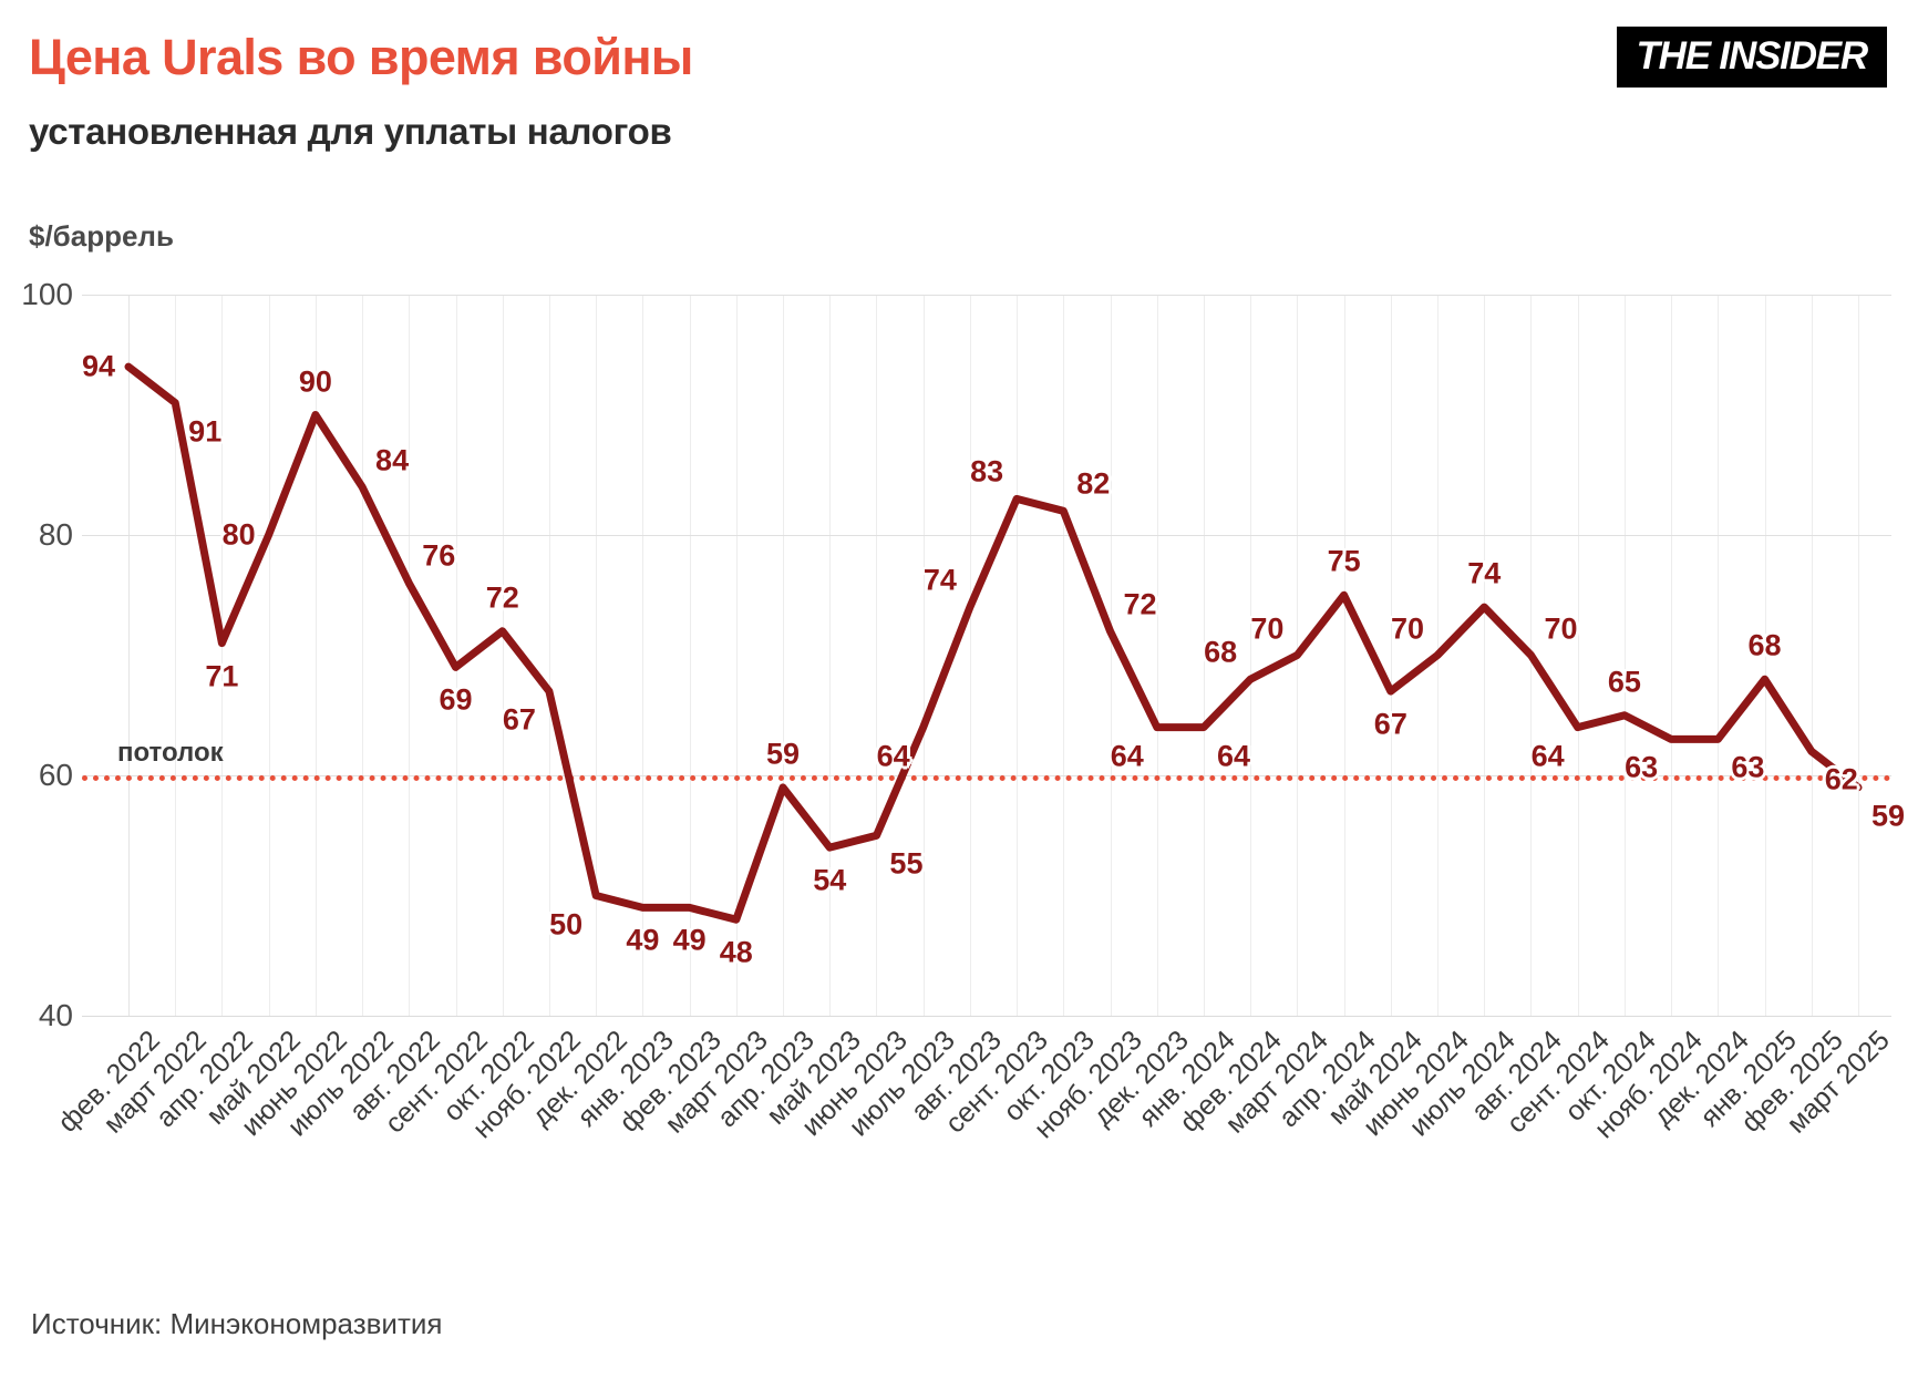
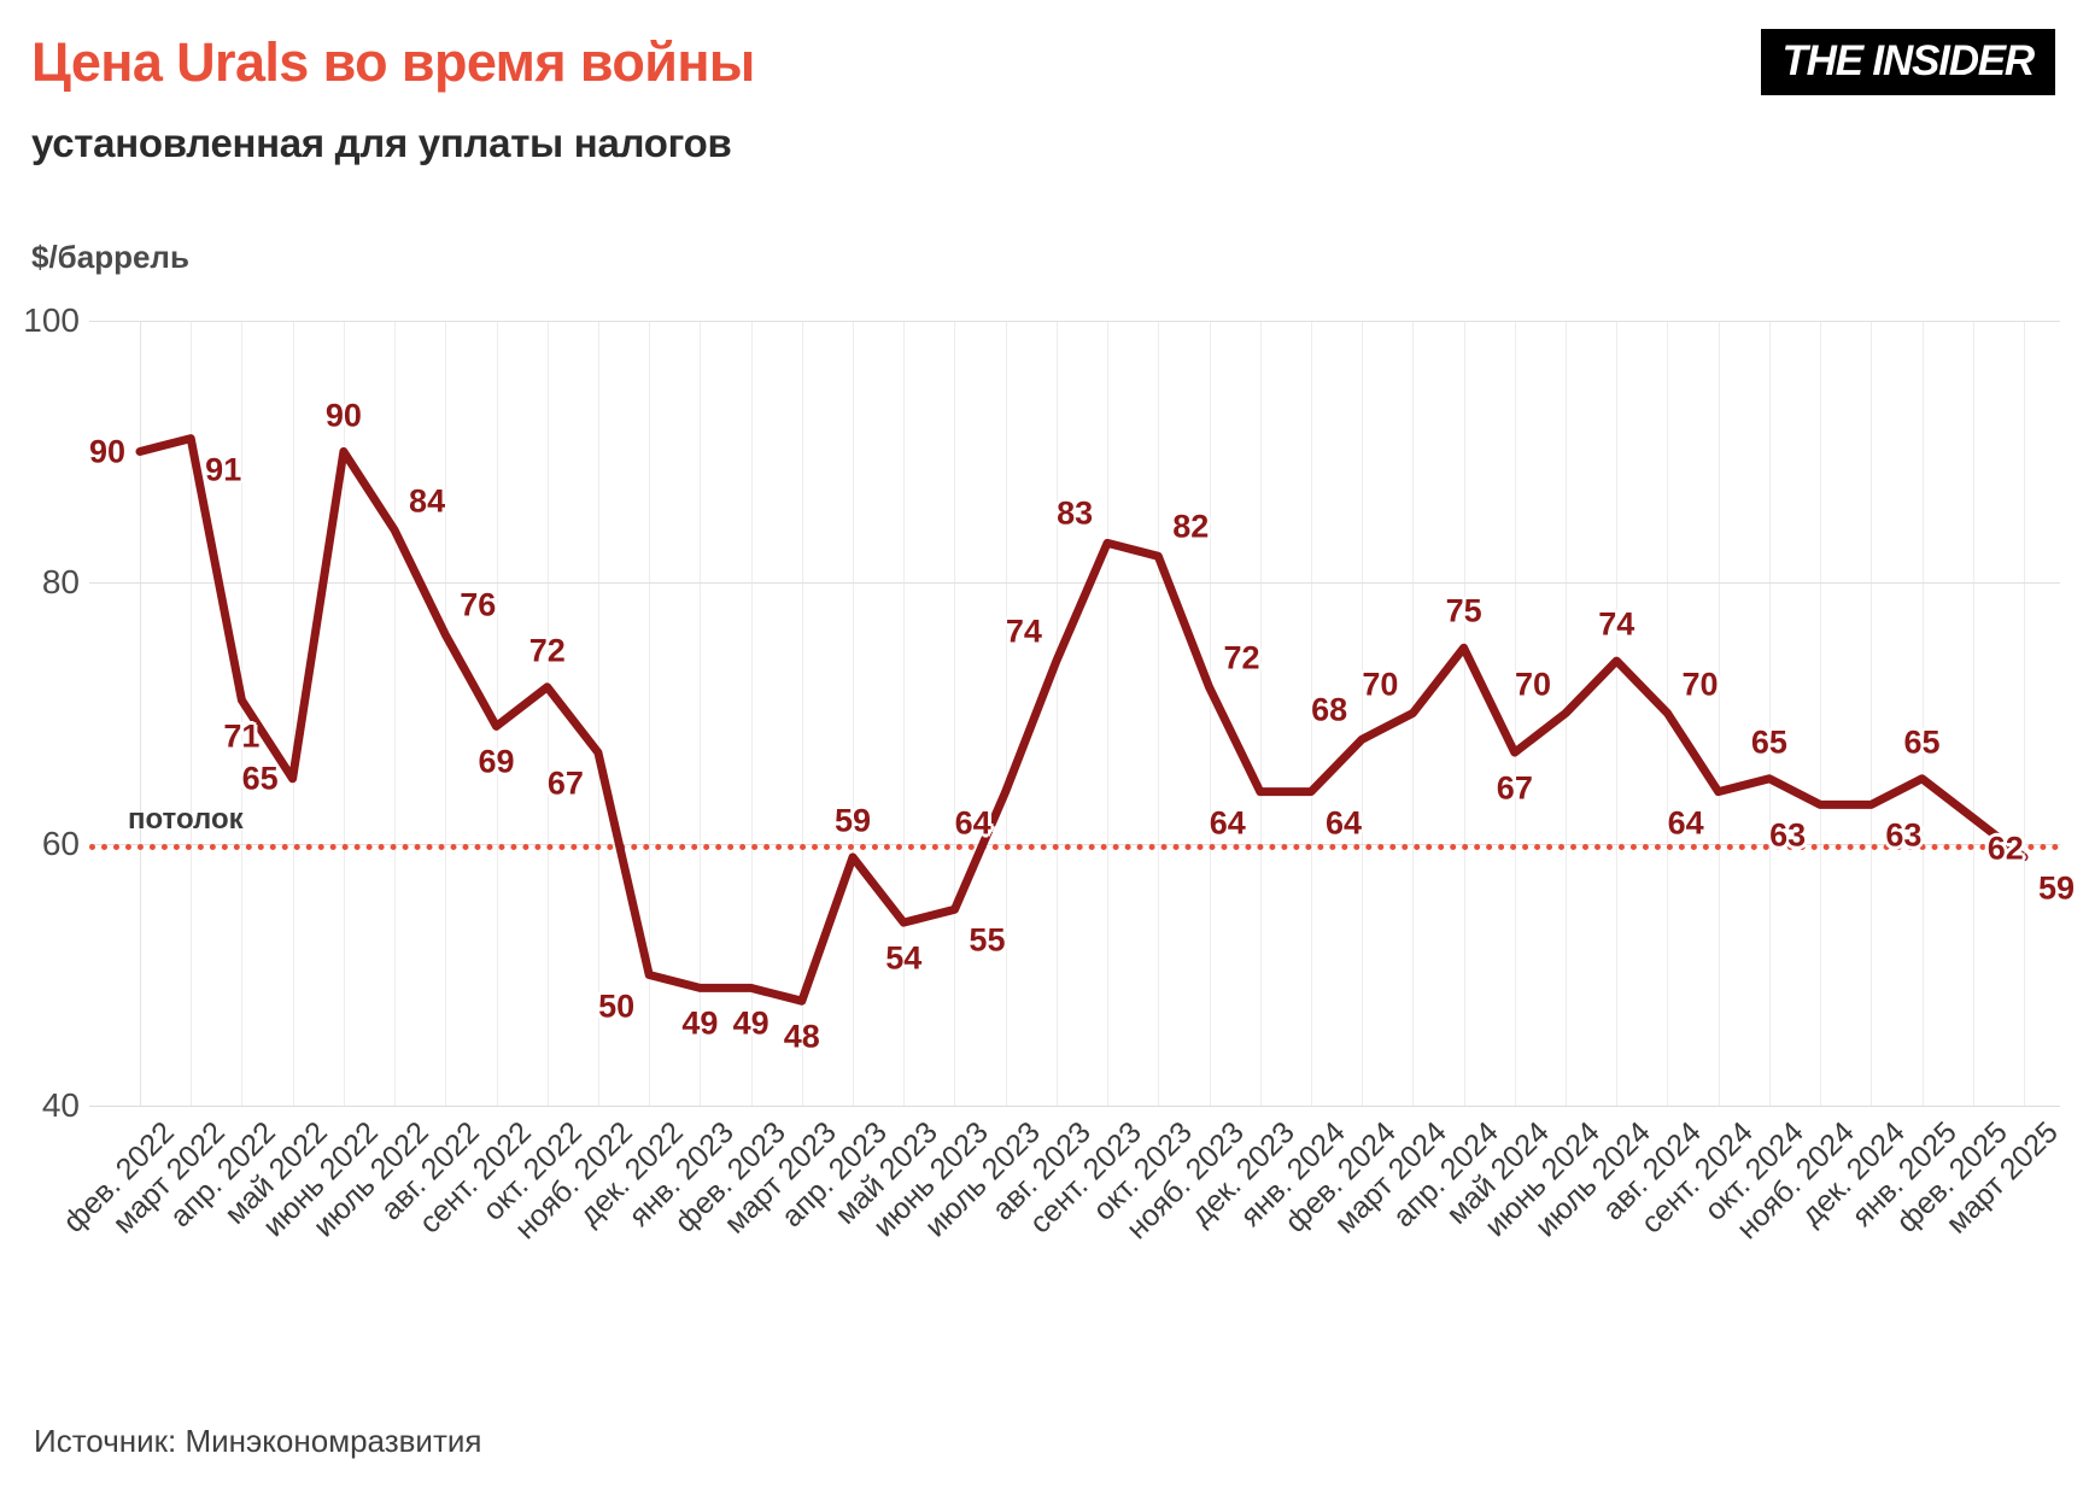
фев. 2022: 94 -> 90
май 2022: 80 -> 65
янв. 2025: 68 -> 65
